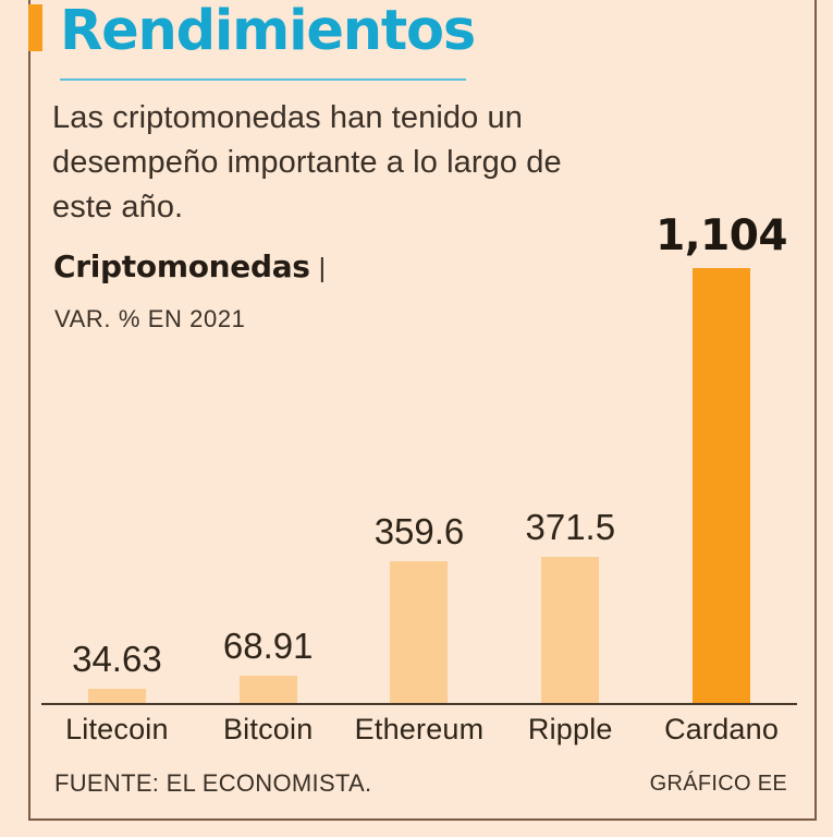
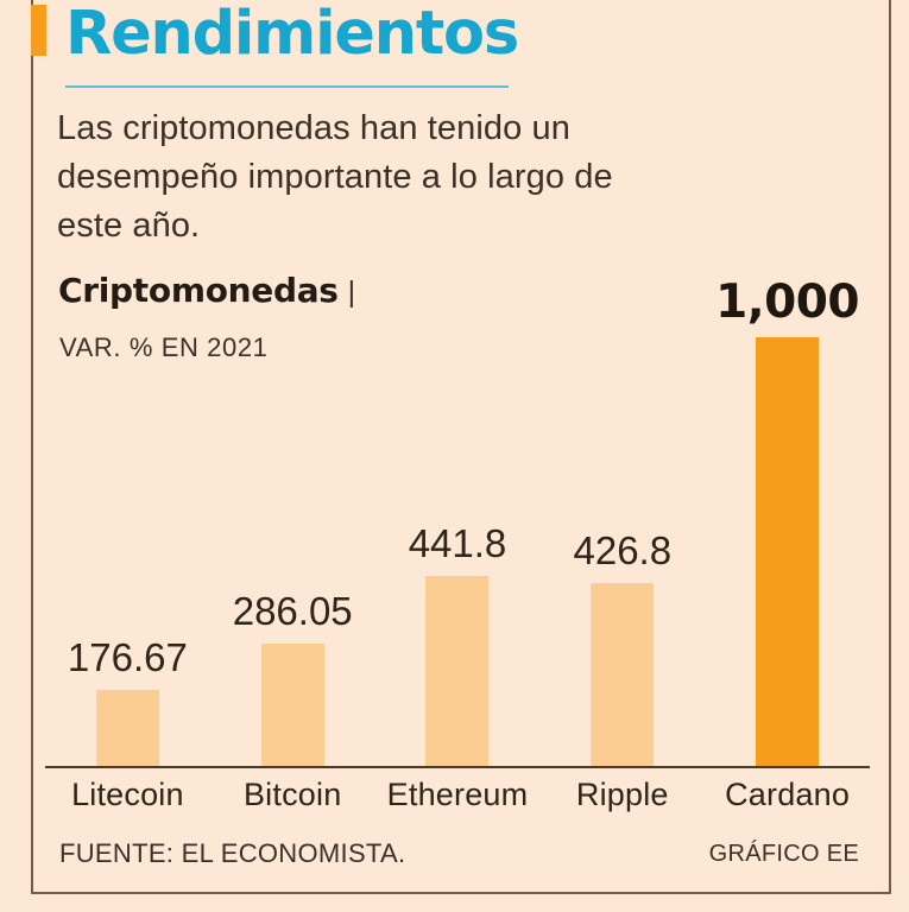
Litecoin: 34.63 -> 176.67
Bitcoin: 68.91 -> 286.05
Ethereum: 359.6 -> 441.8
Ripple: 371.5 -> 426.8
Cardano: 1,104 -> 1,000
